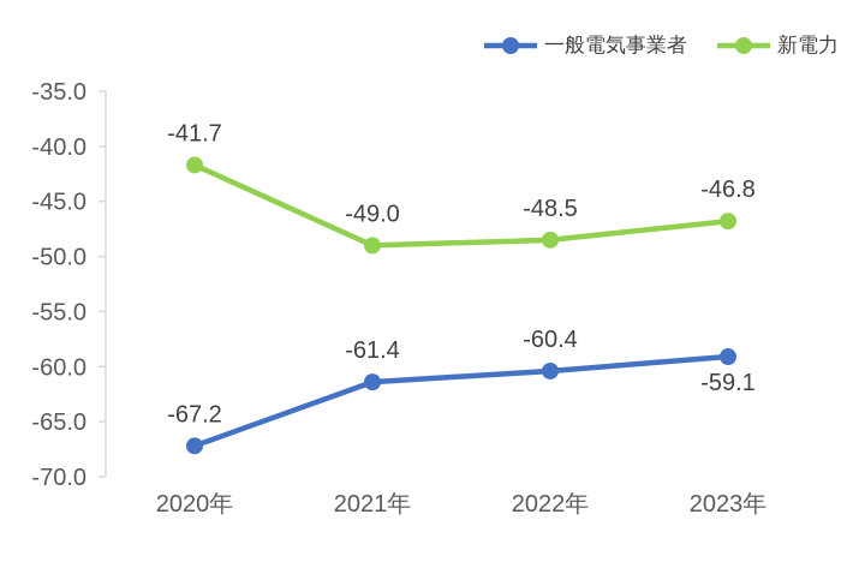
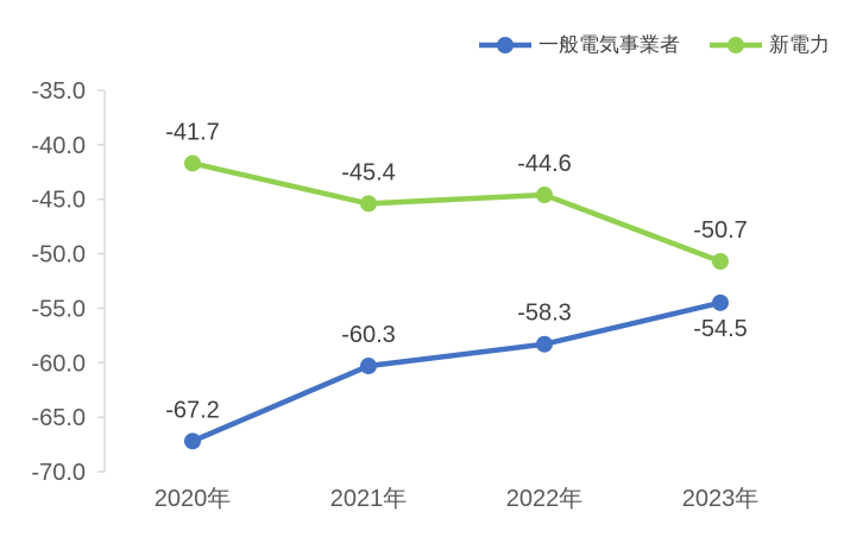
一般電気事業者/2021年: -61.4 -> -60.3
新電力/2021年: -49.0 -> -45.4
一般電気事業者/2022年: -60.4 -> -58.3
新電力/2022年: -48.5 -> -44.6
一般電気事業者/2023年: -59.1 -> -54.5
新電力/2023年: -46.8 -> -50.7
